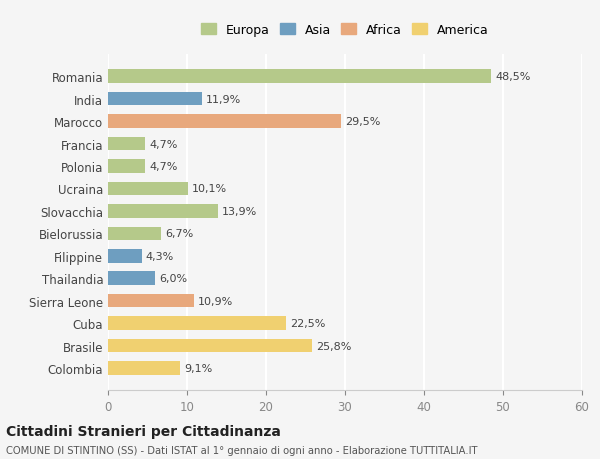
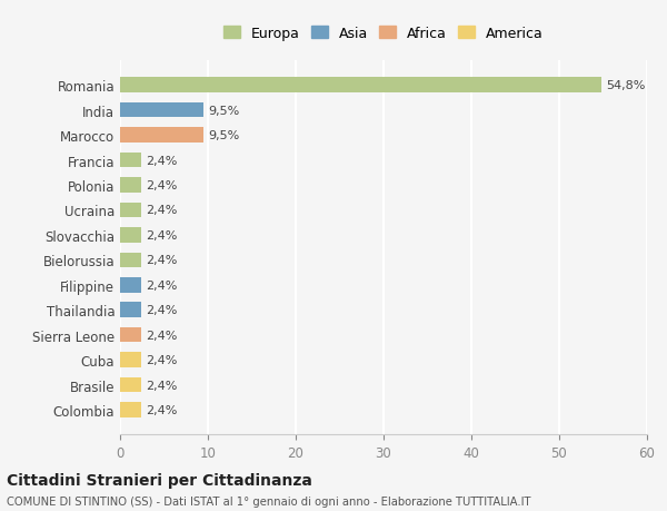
Romania: 48,5% -> 54,8%
India: 11,9% -> 9,5%
Marocco: 29,5% -> 9,5%
Francia: 4,7% -> 2,4%
Polonia: 4,7% -> 2,4%
Ucraina: 10,1% -> 2,4%
Slovacchia: 13,9% -> 2,4%
Bielorussia: 6,7% -> 2,4%
Filippine: 4,3% -> 2,4%
Thailandia: 6,0% -> 2,4%
Sierra Leone: 10,9% -> 2,4%
Cuba: 22,5% -> 2,4%
Brasile: 25,8% -> 2,4%
Colombia: 9,1% -> 2,4%
